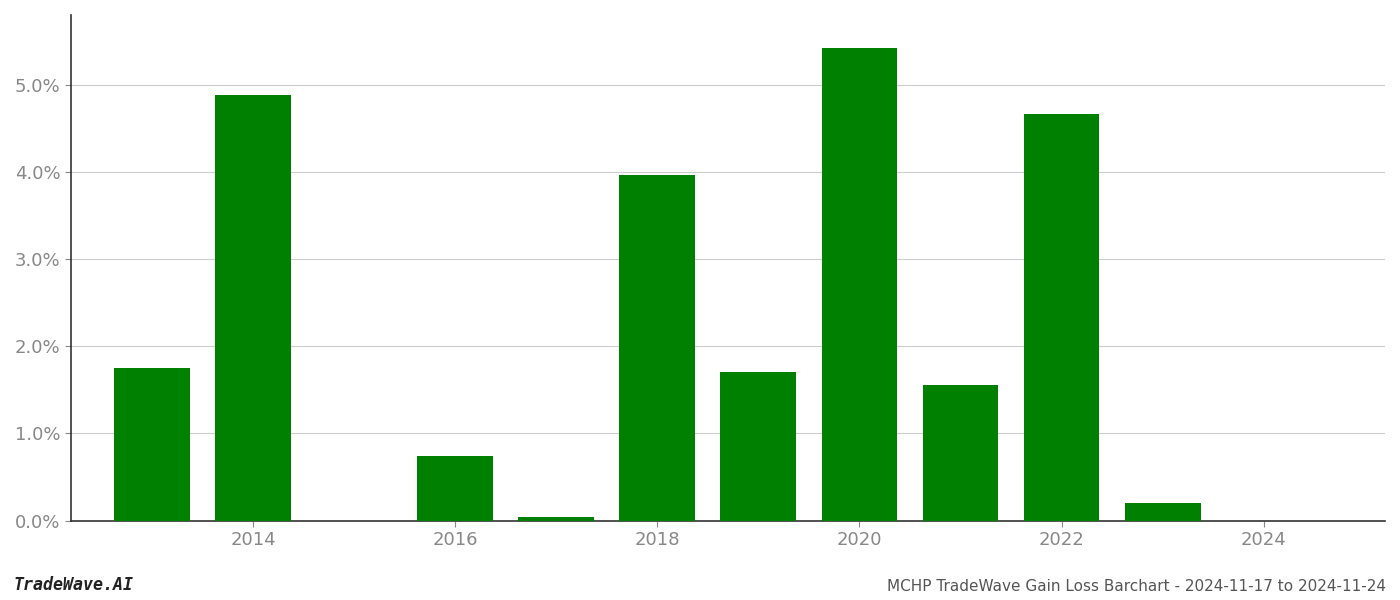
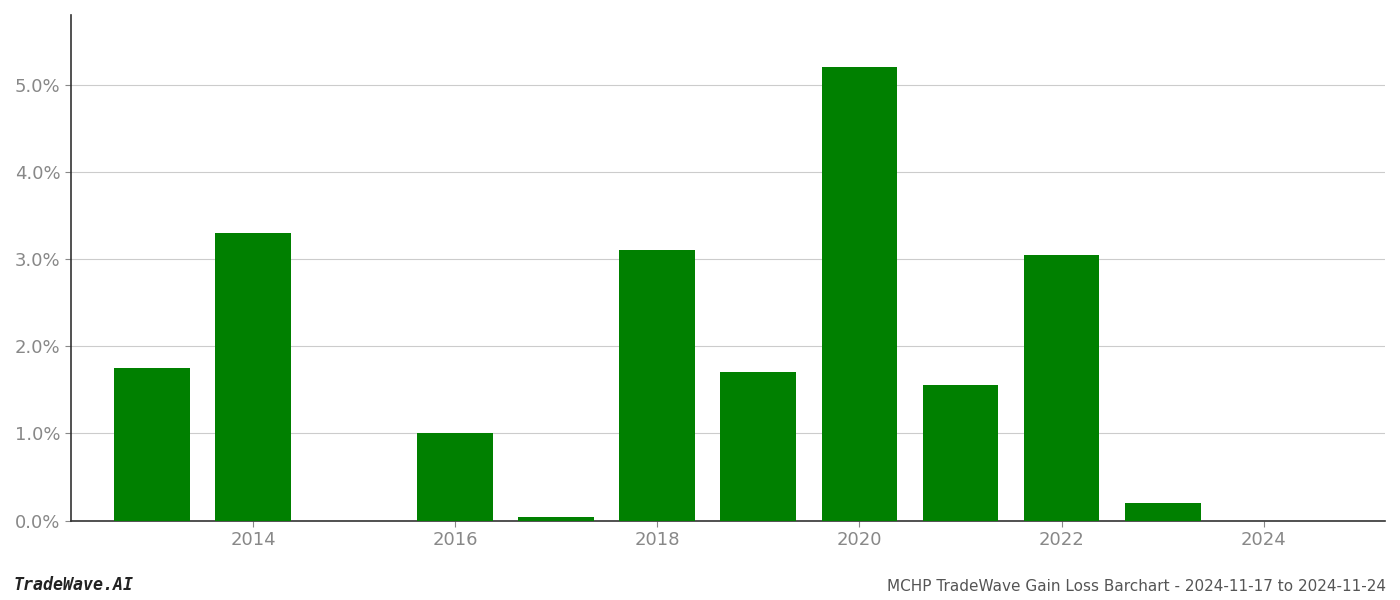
2014: 4.88% -> 3.30%
2016: 0.74% -> 1.00%
2018: 3.96% -> 3.10%
2020: 5.42% -> 5.20%
2022: 4.66% -> 3.05%
